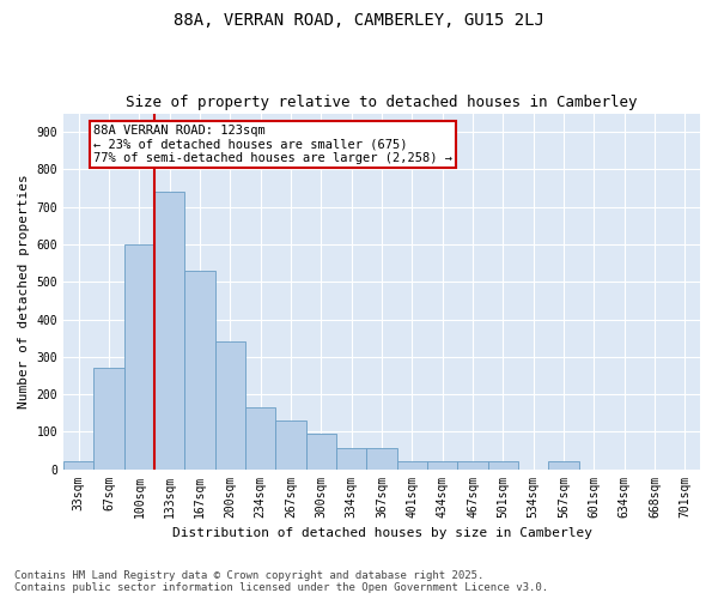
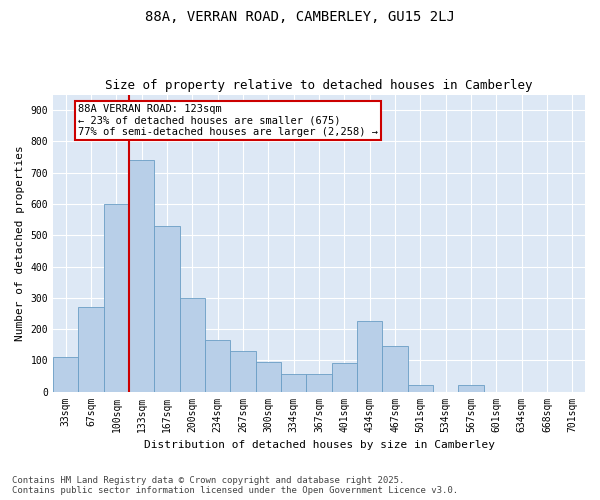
33sqm: 20 -> 110
200sqm: 340 -> 300
401sqm: 20 -> 90
434sqm: 20 -> 225
467sqm: 20 -> 145
